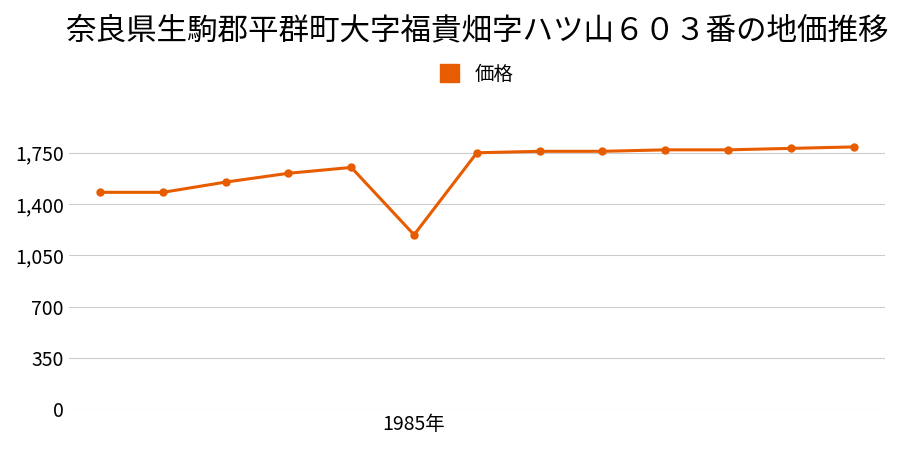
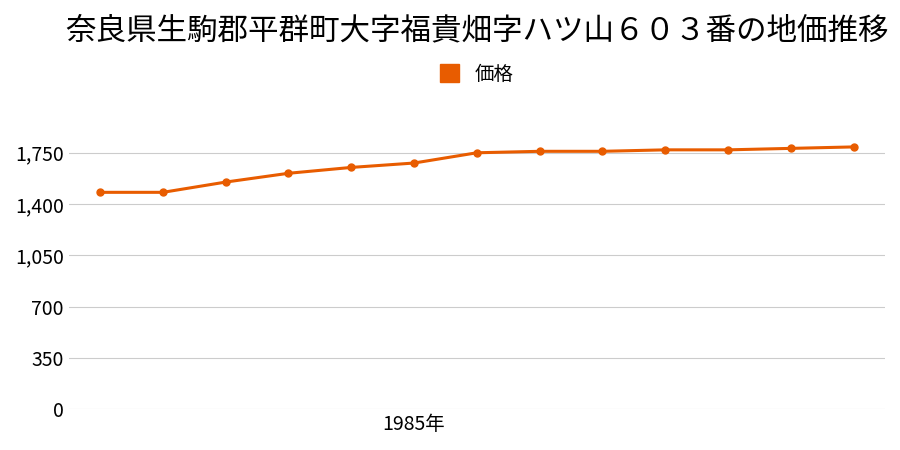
1985年: 1,190 -> 1,680
